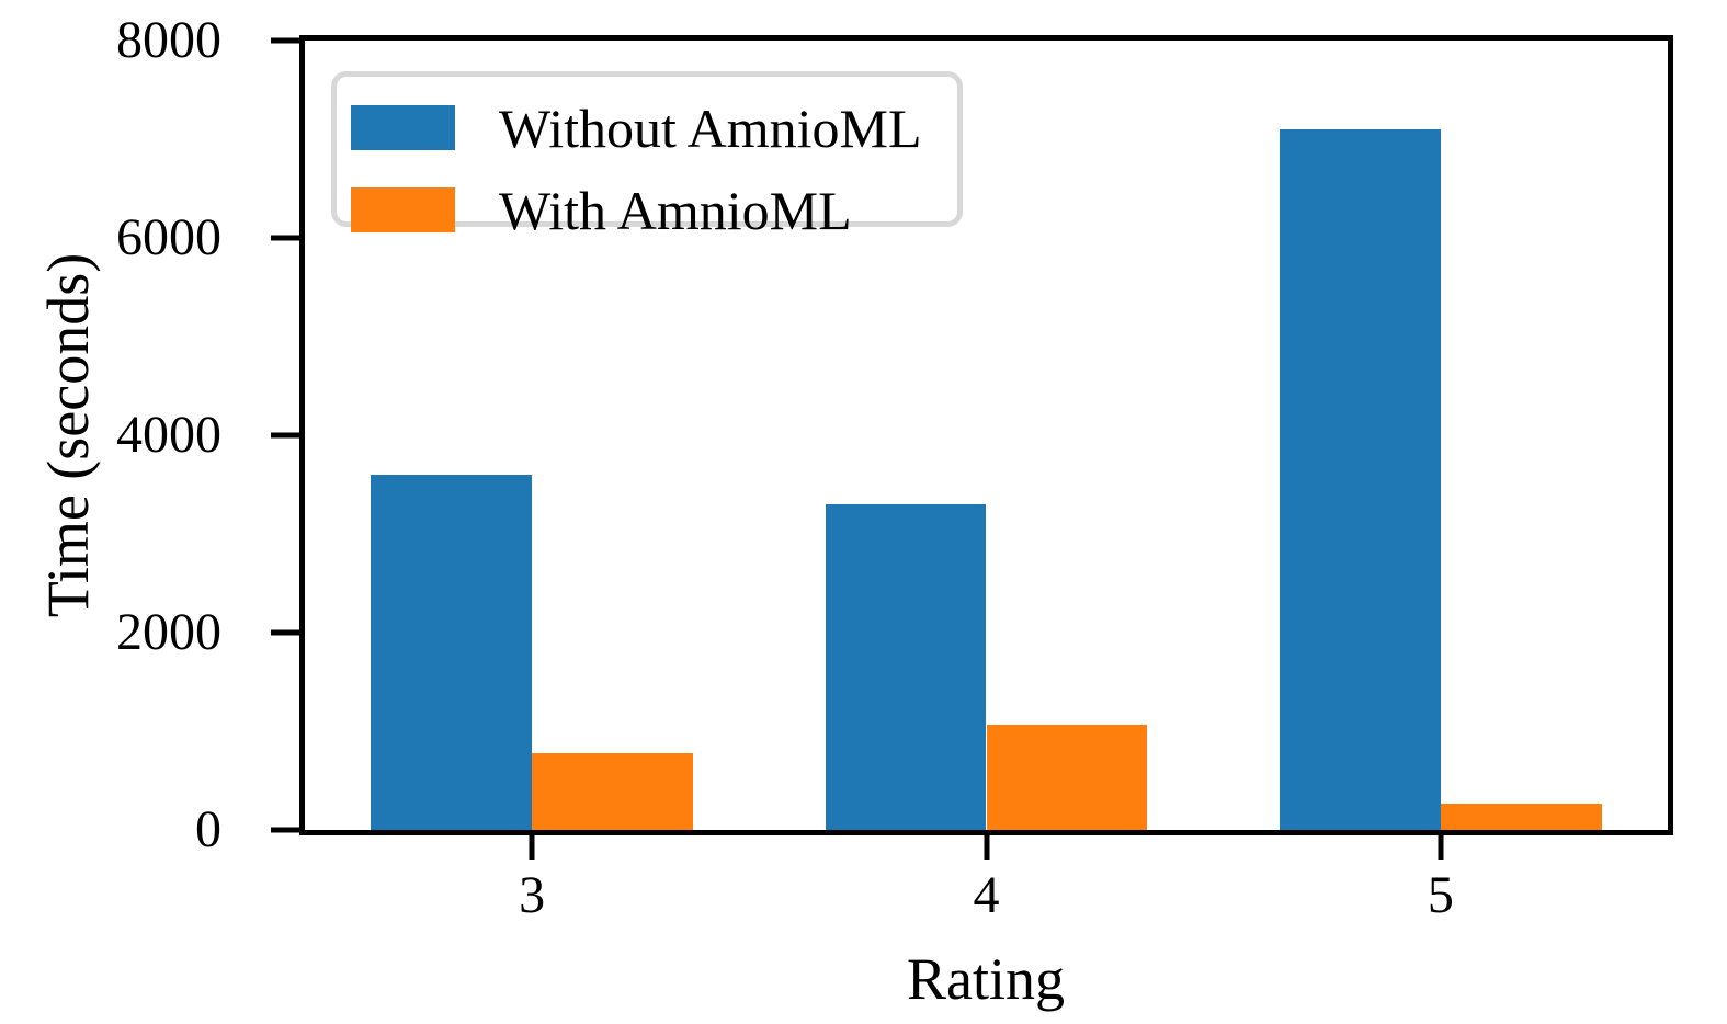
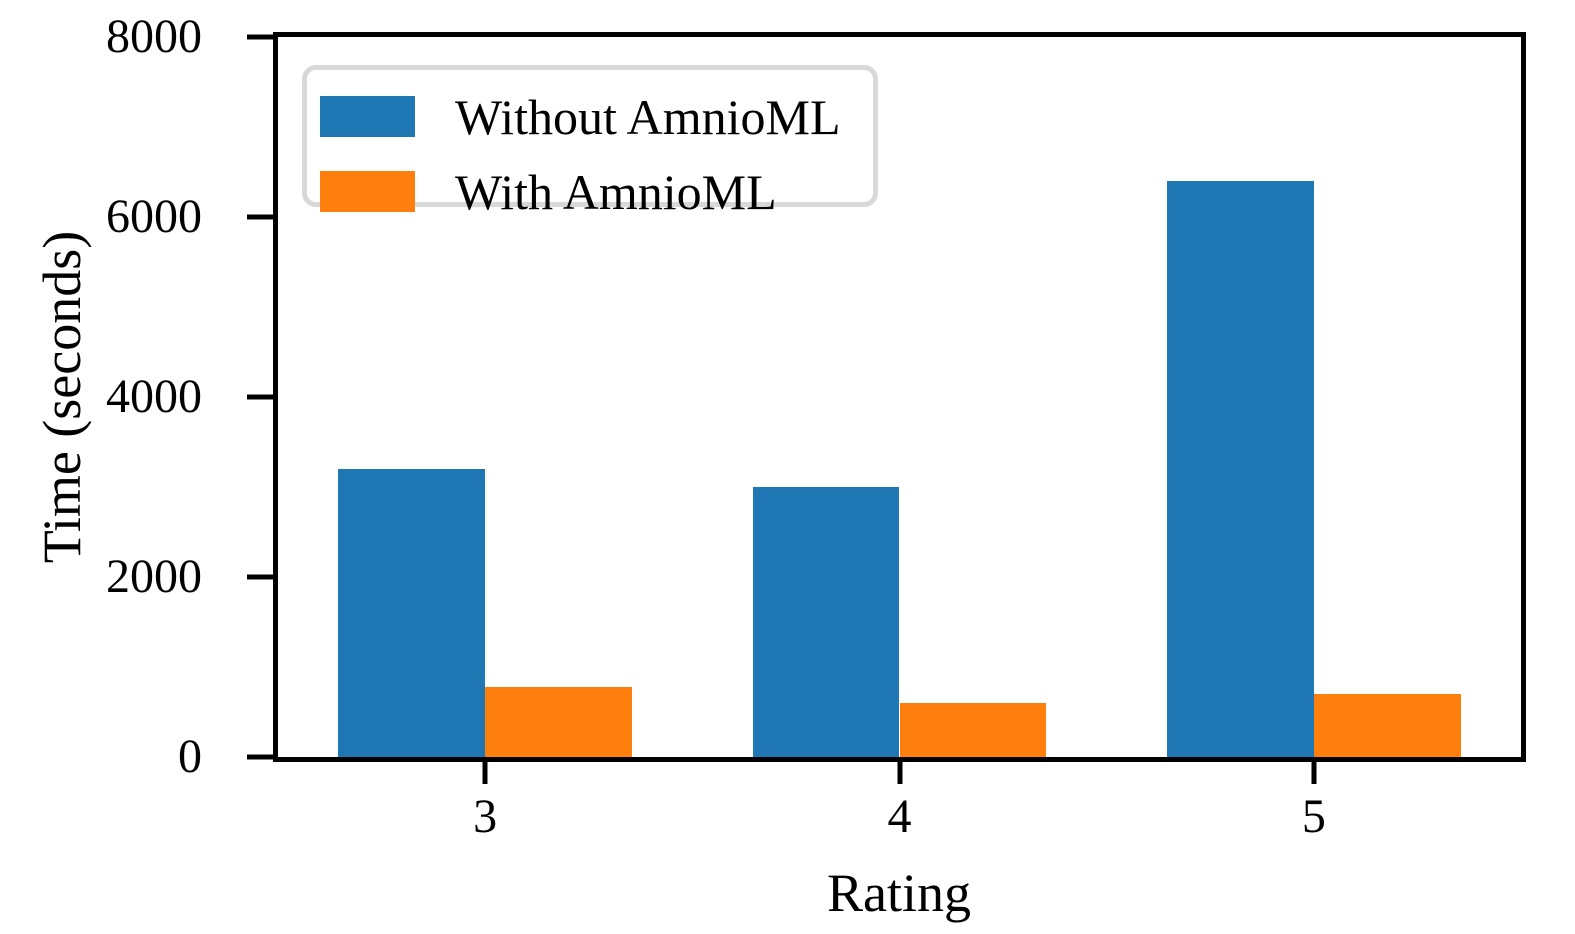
Without AmnioML/3: 3600 -> 3200
Without AmnioML/4: 3300 -> 3000
With AmnioML/4: 1100 -> 600
Without AmnioML/5: 7100 -> 6400
With AmnioML/5: 300 -> 700
